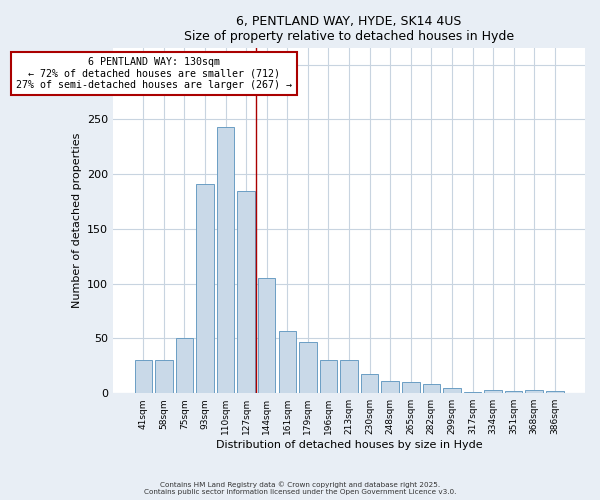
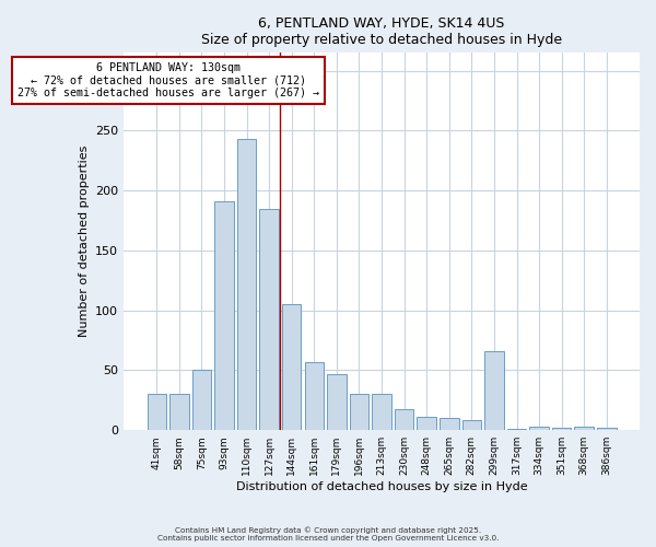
299sqm: 5 -> 66
